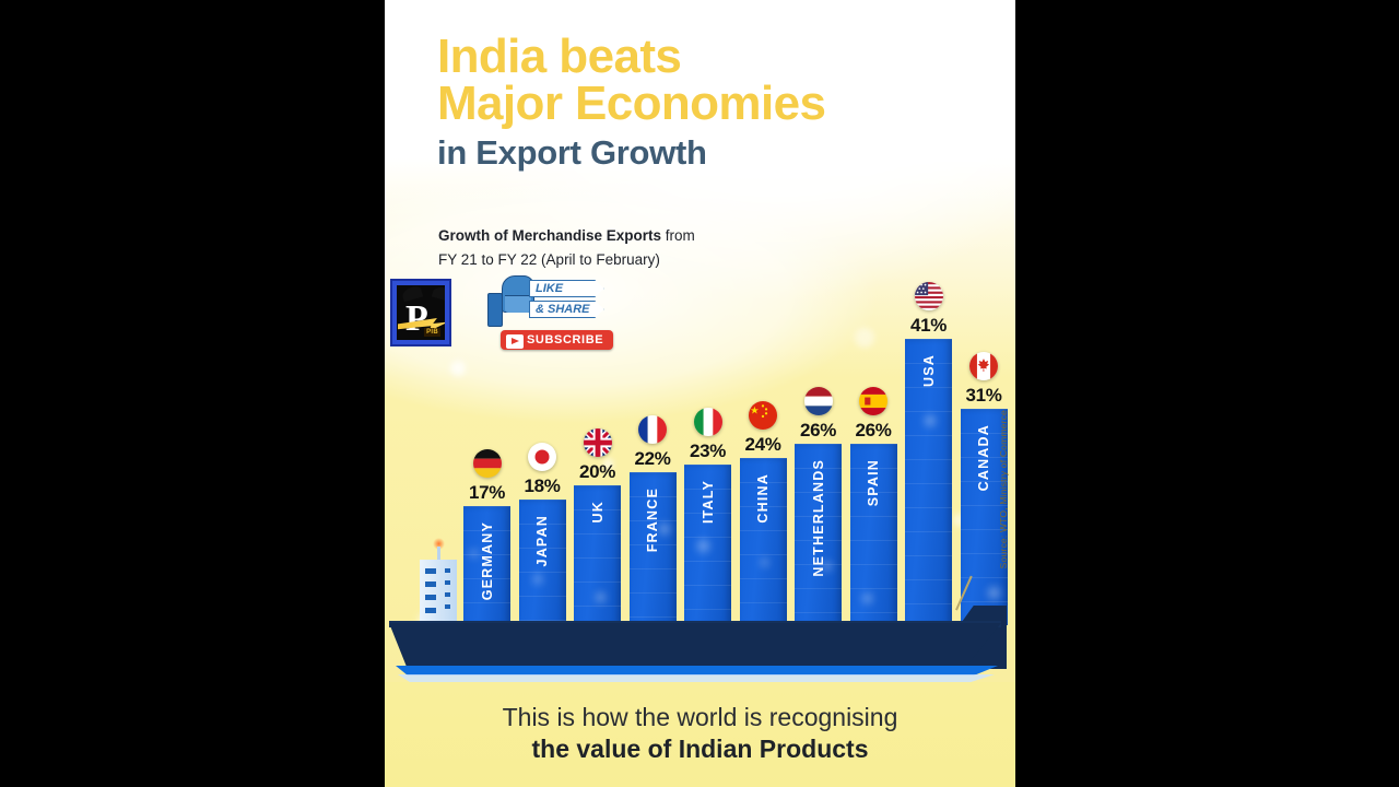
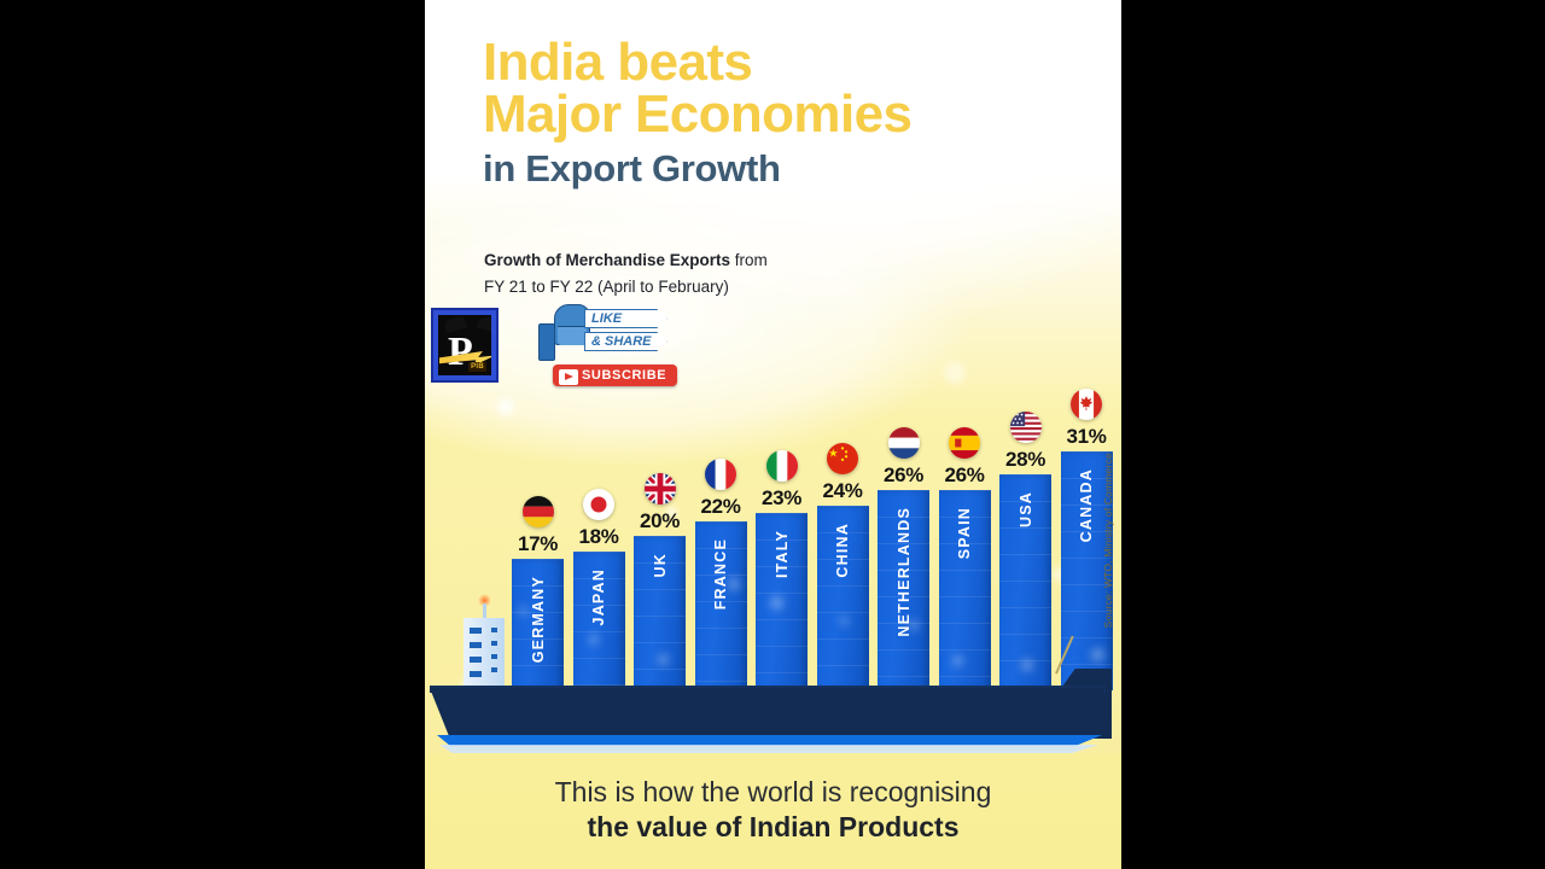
USA: 41% -> 28%
